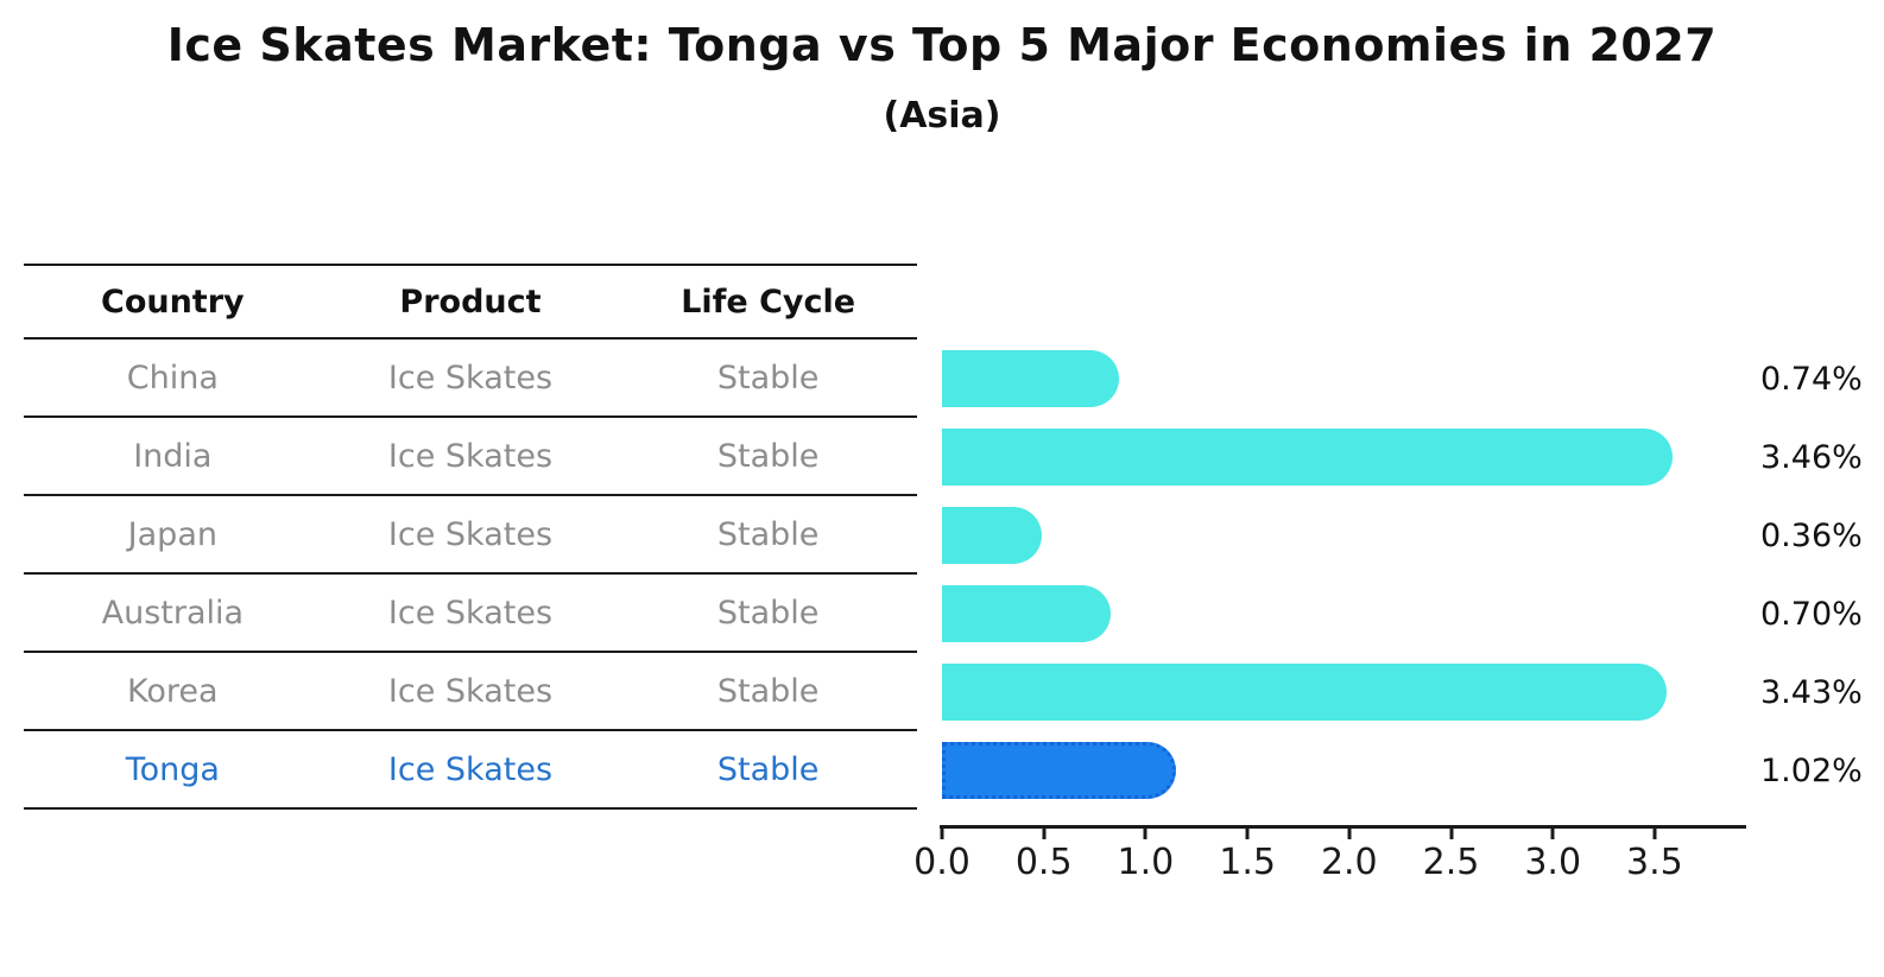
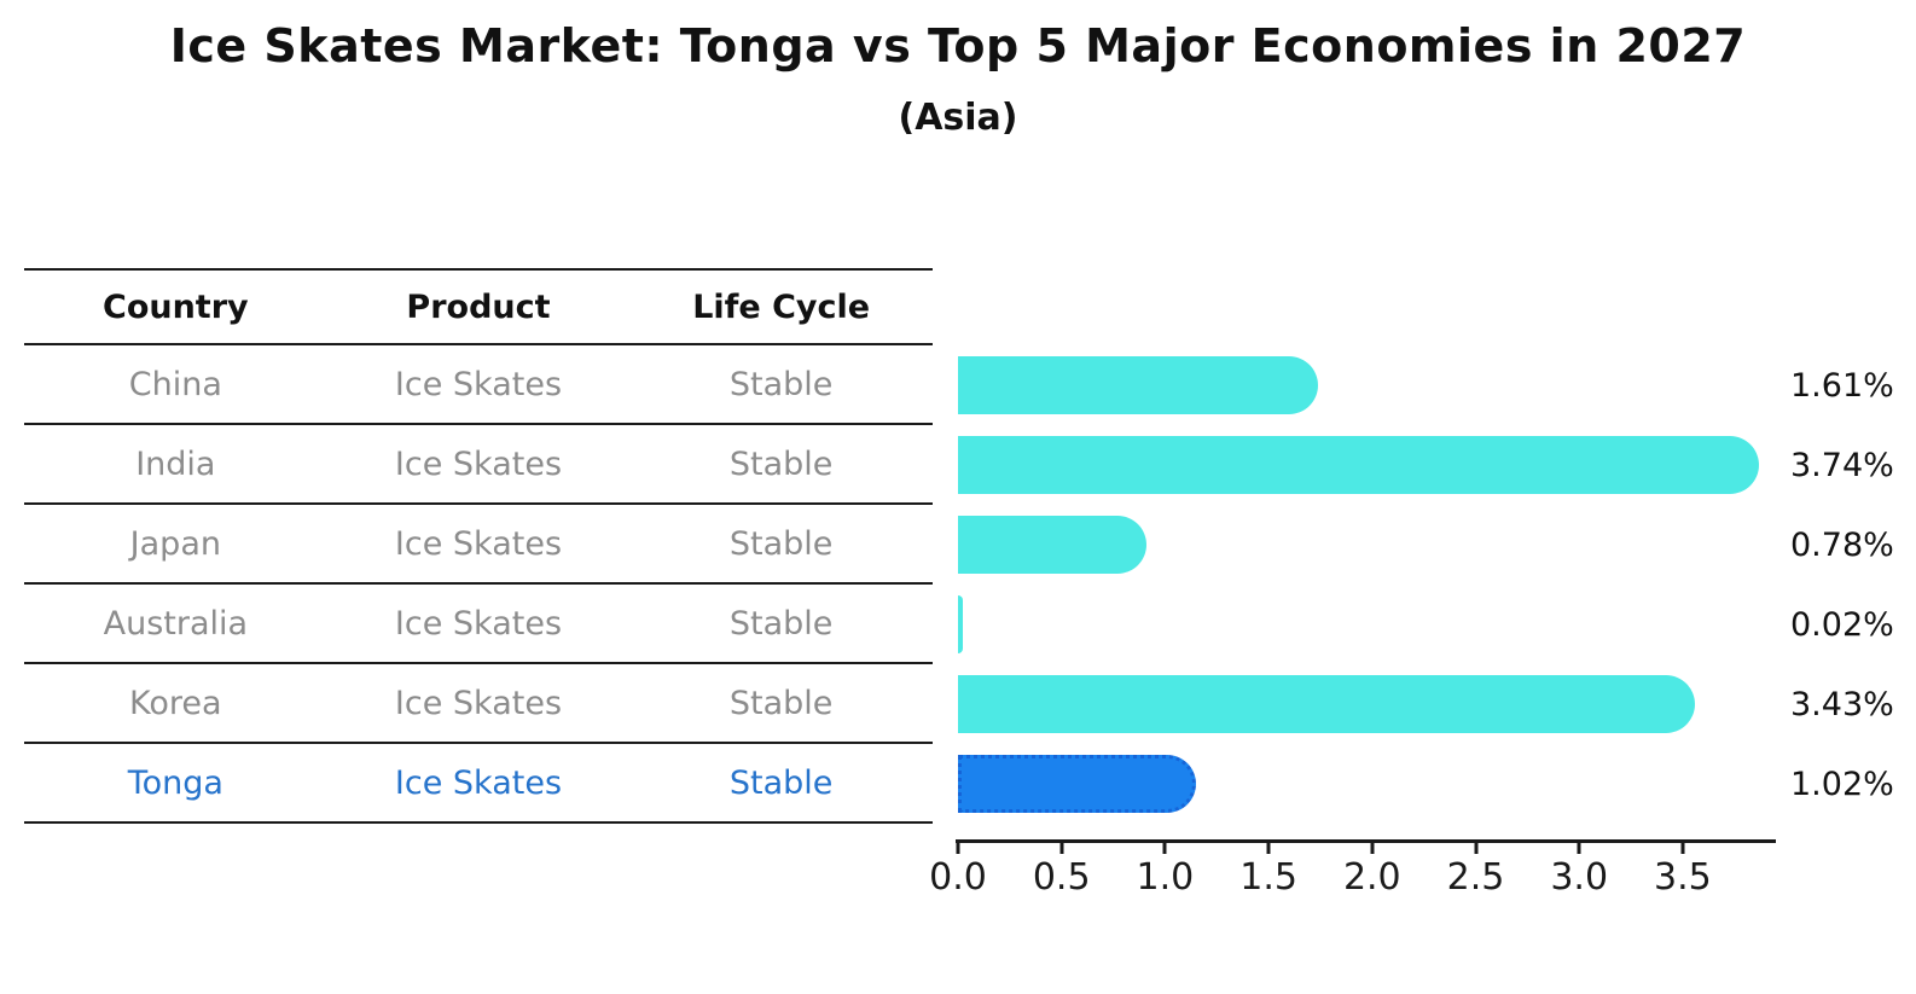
China: 0.74% -> 1.61%
India: 3.46% -> 3.74%
Japan: 0.36% -> 0.78%
Australia: 0.70% -> 0.02%
